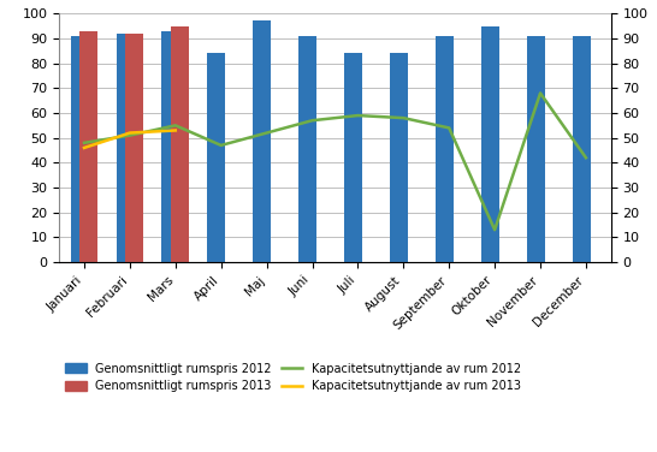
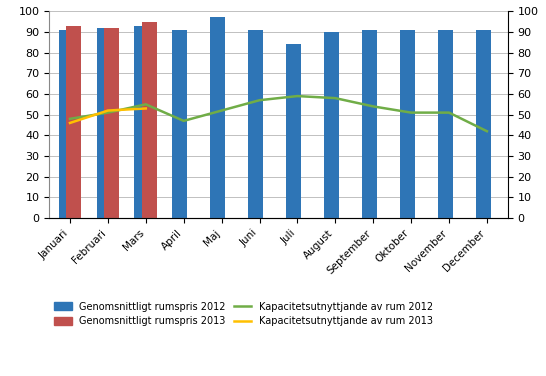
Genomsnittligt rumspris 2012/April: 84 -> 91
Genomsnittligt rumspris 2012/August: 84 -> 90
Genomsnittligt rumspris 2012/Oktober: 95 -> 91
Kapacitetsutnyttjande av rum 2012/Oktober: 13 -> 51
Kapacitetsutnyttjande av rum 2012/November: 68 -> 51
